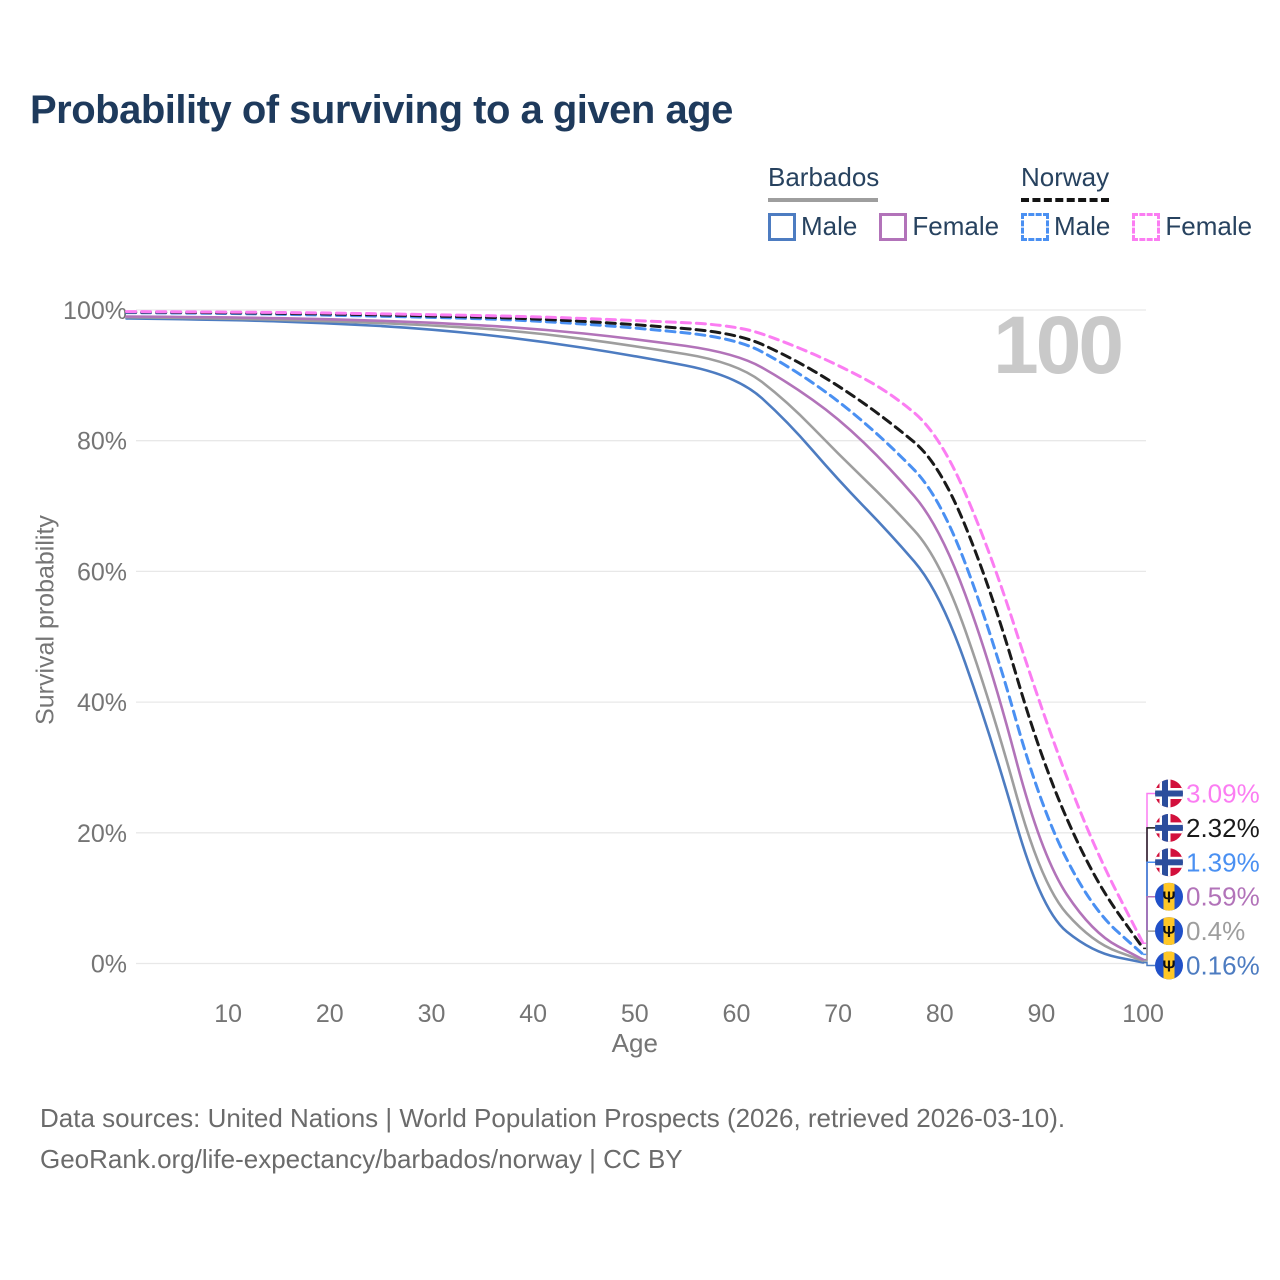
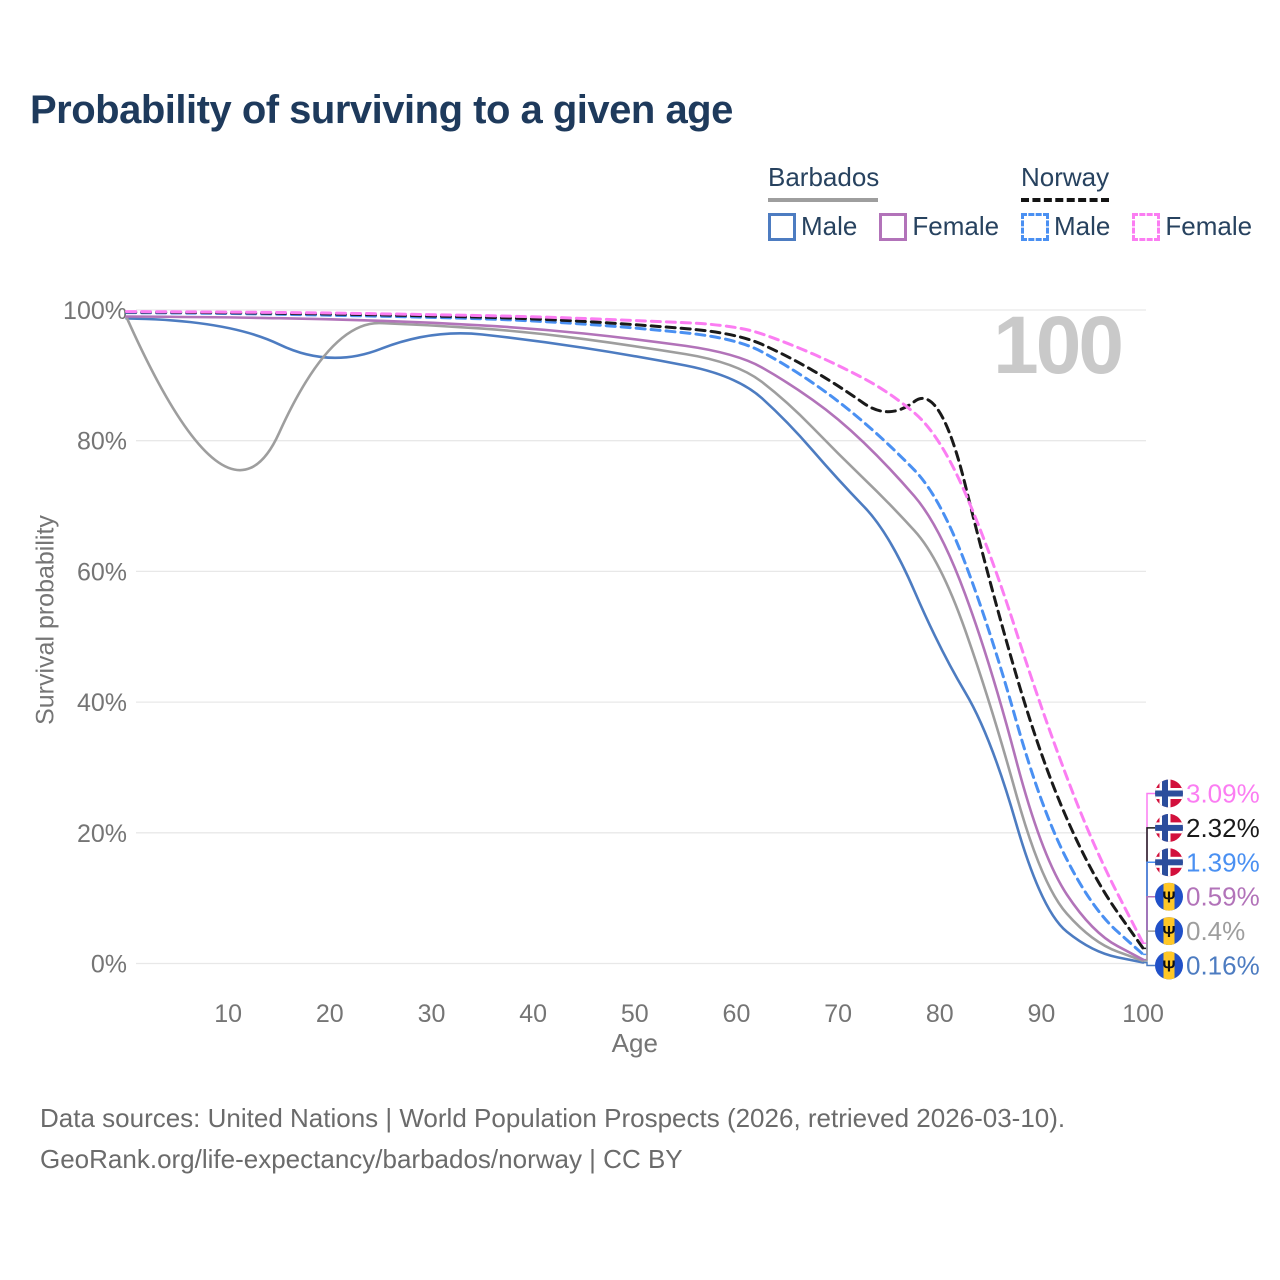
Barbados/10: 99% -> 64%
Barbados Male/20: 98% -> 91%
Barbados Male/80: 57% -> 48%
Norway/80: 76% -> 89%
